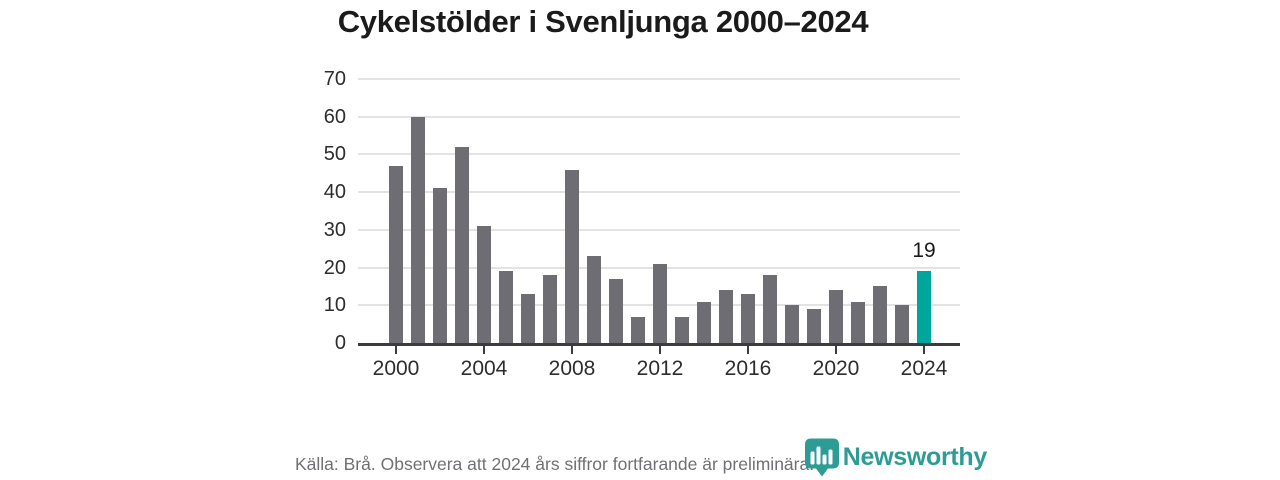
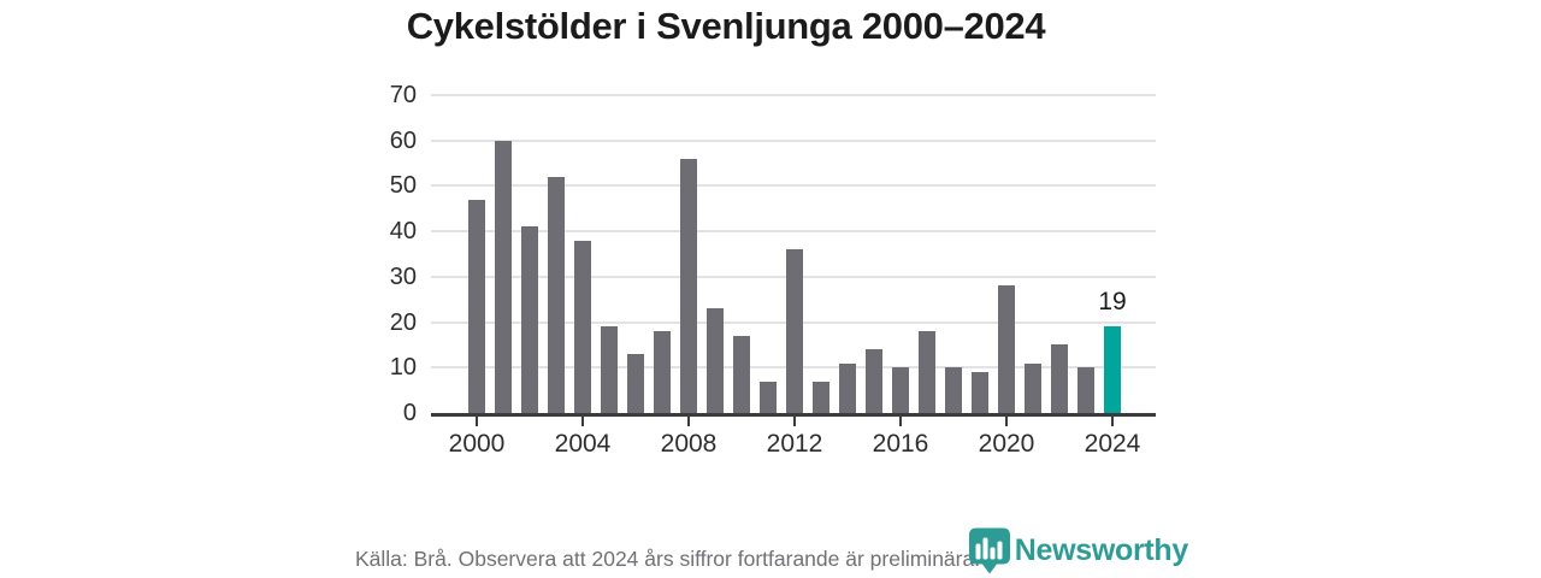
2004: 31 -> 38
2008: 46 -> 56
2012: 21 -> 36
2016: 13 -> 10
2020: 14 -> 28
